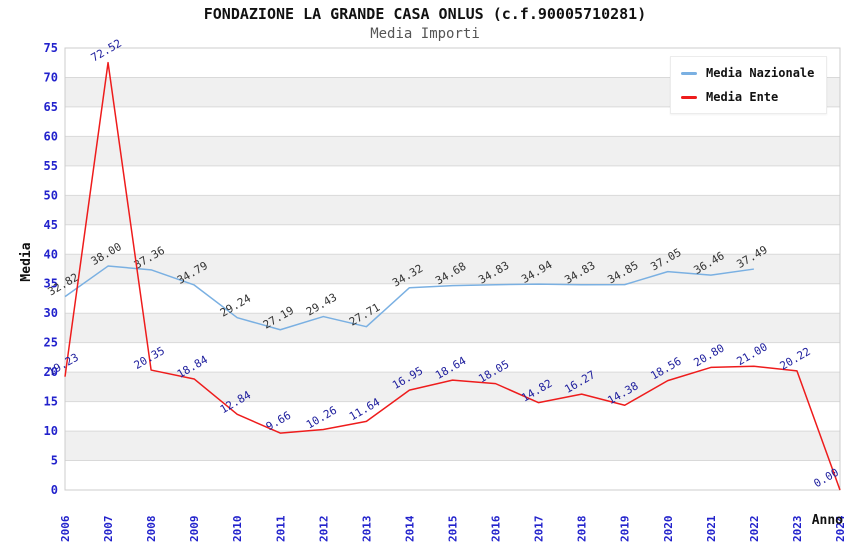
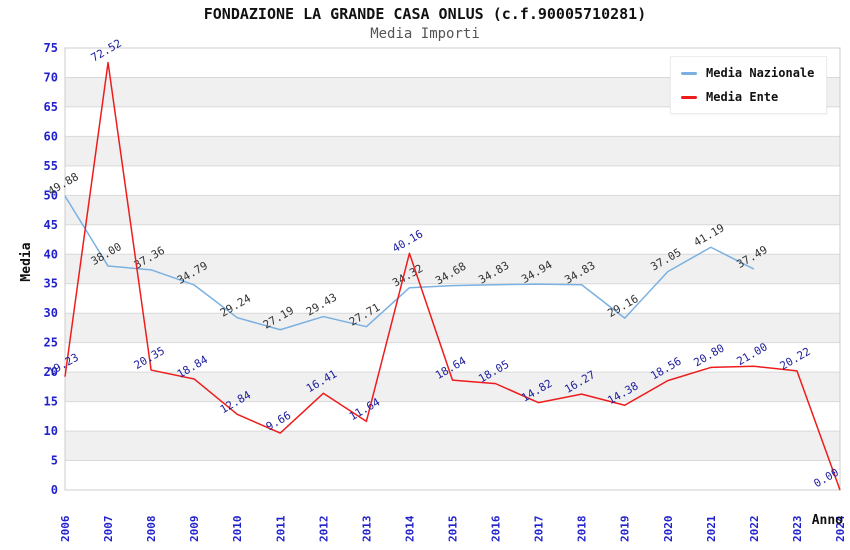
Media Nazionale/2006: 32.82 -> 49.88
Media Ente/2012: 10.26 -> 16.41
Media Ente/2014: 16.95 -> 40.16
Media Nazionale/2019: 34.85 -> 29.16
Media Nazionale/2021: 36.46 -> 41.19
